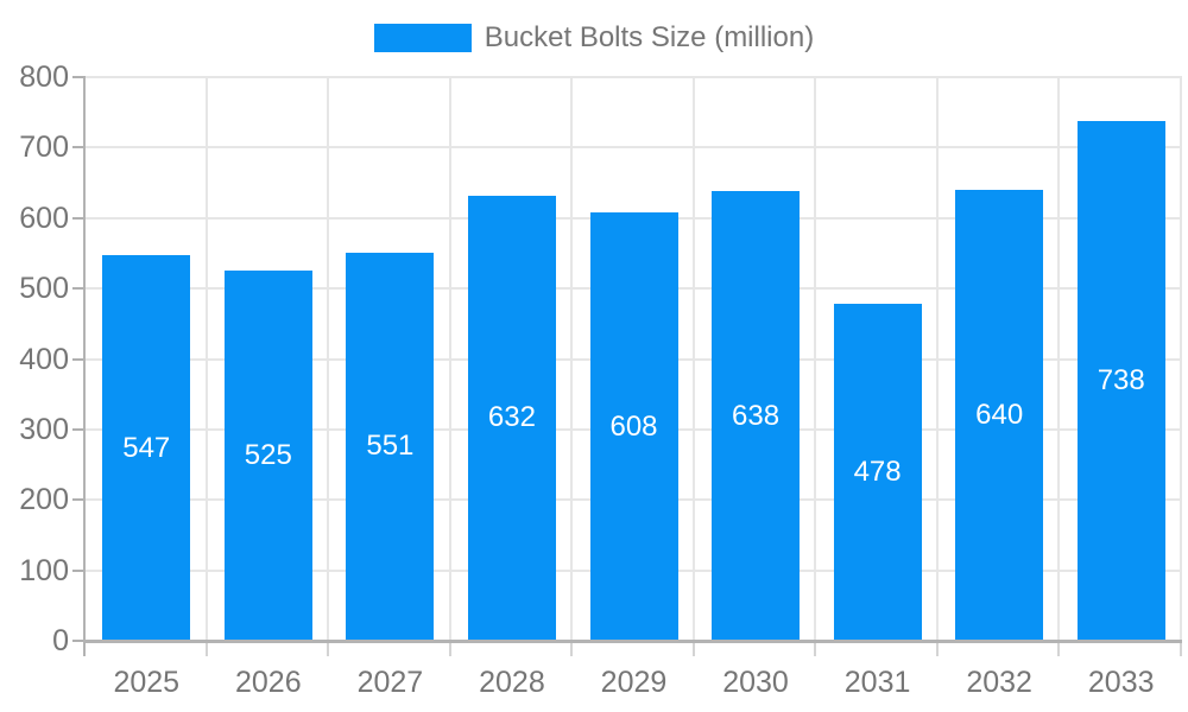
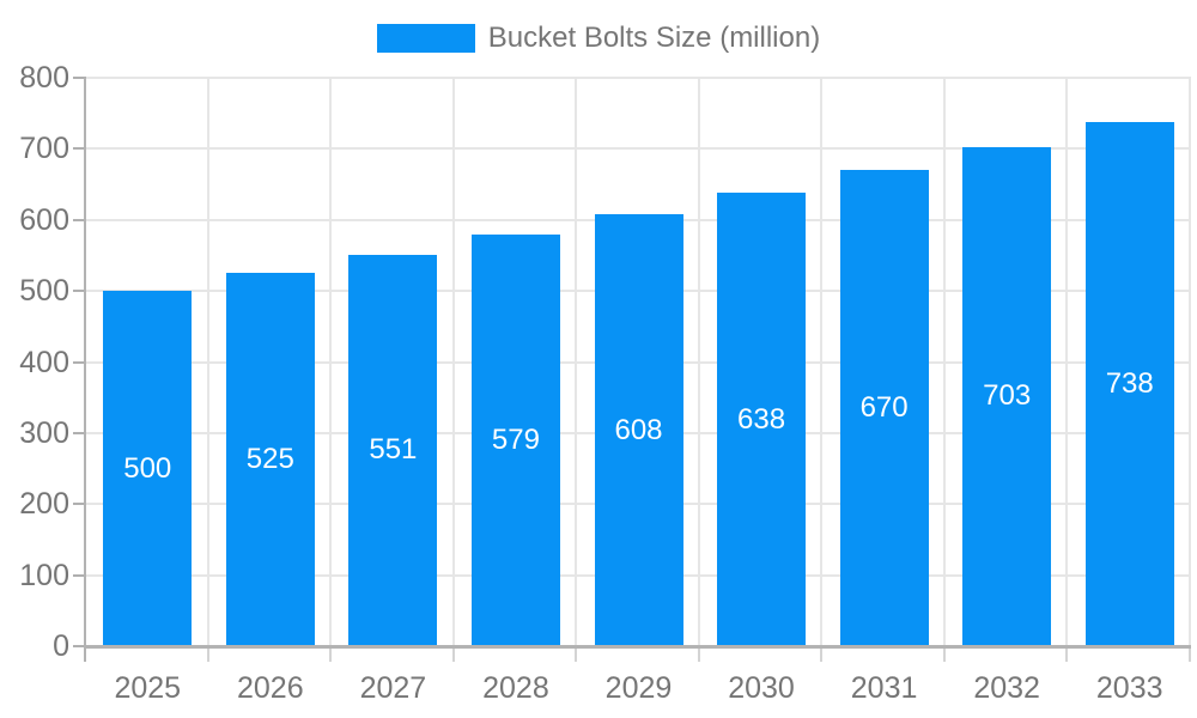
2025: 547 -> 500
2028: 632 -> 579
2031: 478 -> 670
2032: 640 -> 703
